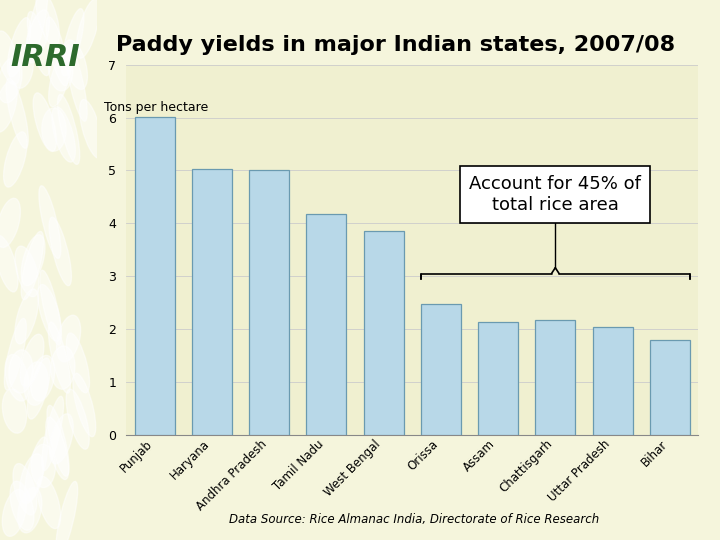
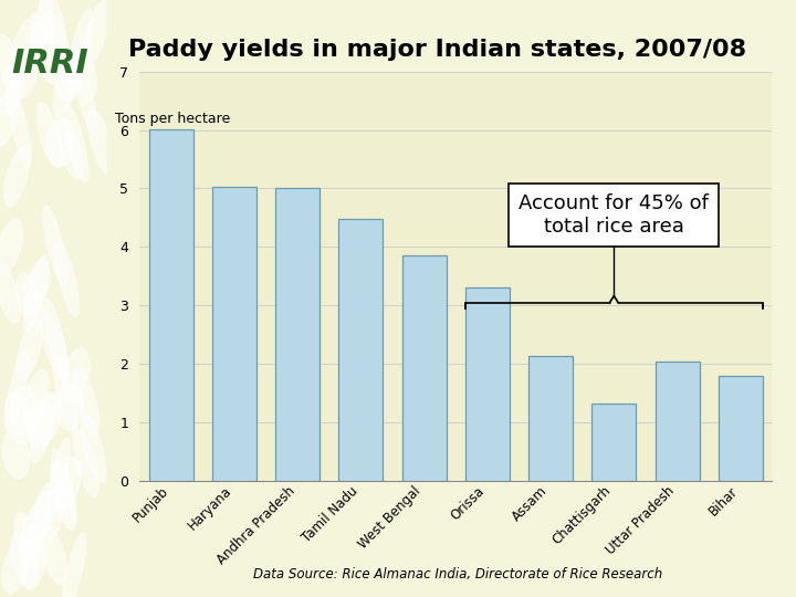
Tamil Nadu: 4.18 -> 4.48
Orissa: 2.48 -> 3.30
Chattisgarh: 2.17 -> 1.32
